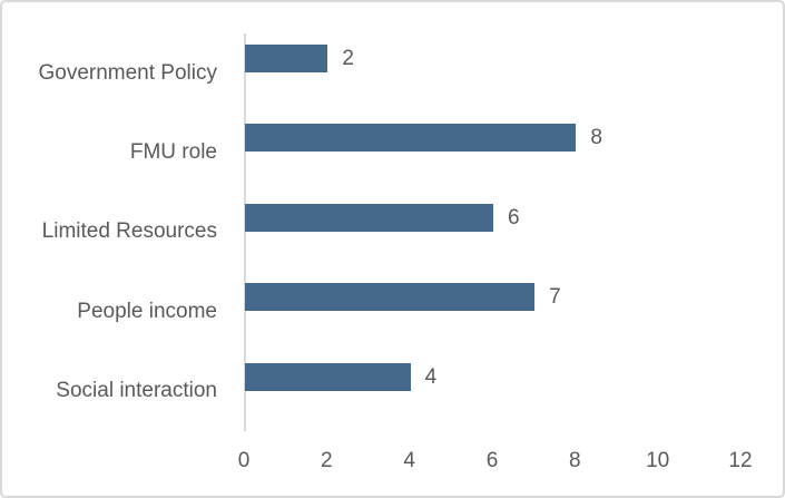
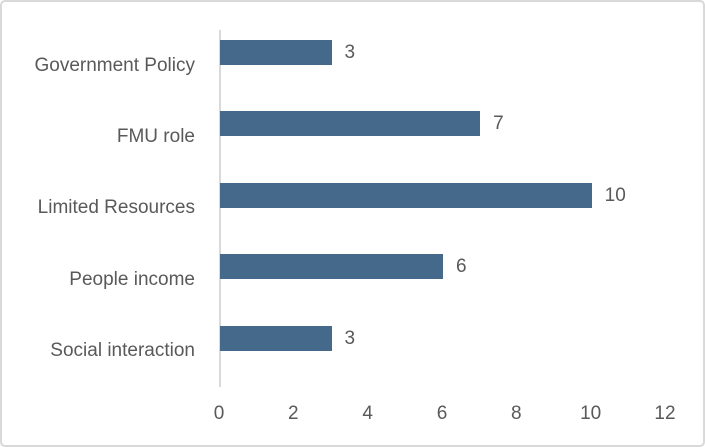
Government Policy: 2 -> 3
FMU role: 8 -> 7
Limited Resources: 6 -> 10
People income: 7 -> 6
Social interaction: 4 -> 3
